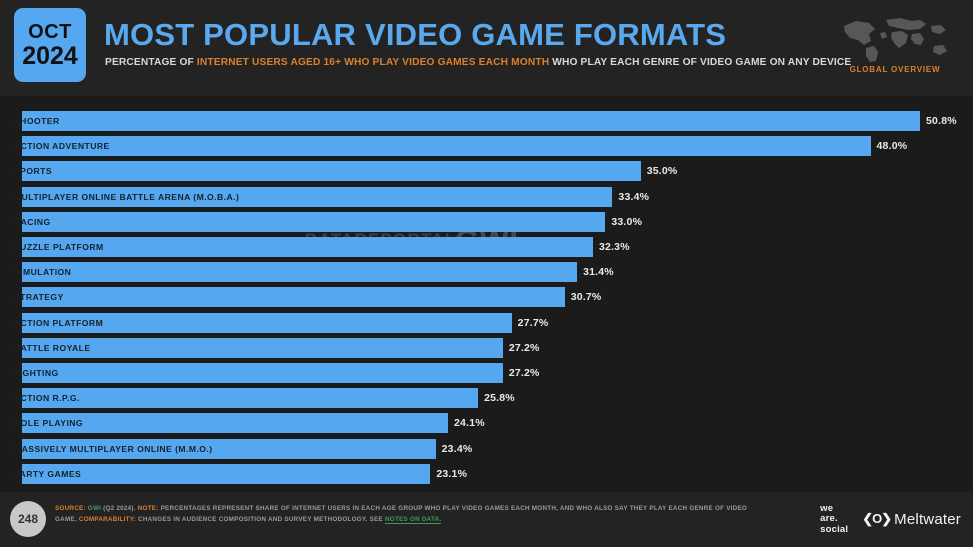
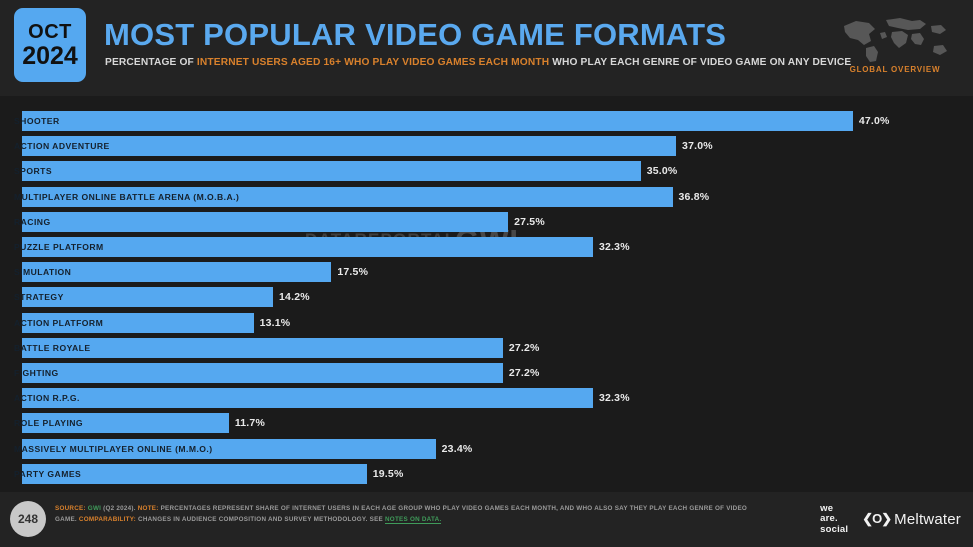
SHOOTER: 50.8% -> 47.0%
ACTION ADVENTURE: 48.0% -> 37.0%
MULTIPLAYER ONLINE BATTLE ARENA (M.O.B.A.): 33.4% -> 36.8%
RACING: 33.0% -> 27.5%
SIMULATION: 31.4% -> 17.5%
STRATEGY: 30.7% -> 14.2%
ACTION PLATFORM: 27.7% -> 13.1%
ACTION R.P.G.: 25.8% -> 32.3%
ROLE PLAYING: 24.1% -> 11.7%
PARTY GAMES: 23.1% -> 19.5%
